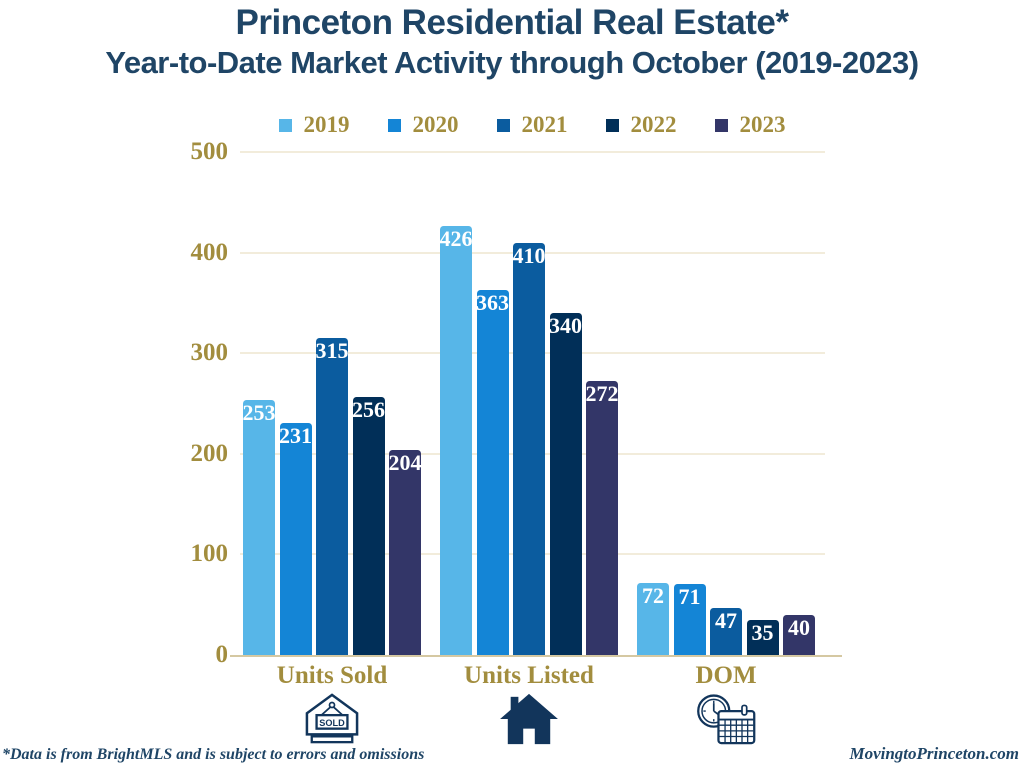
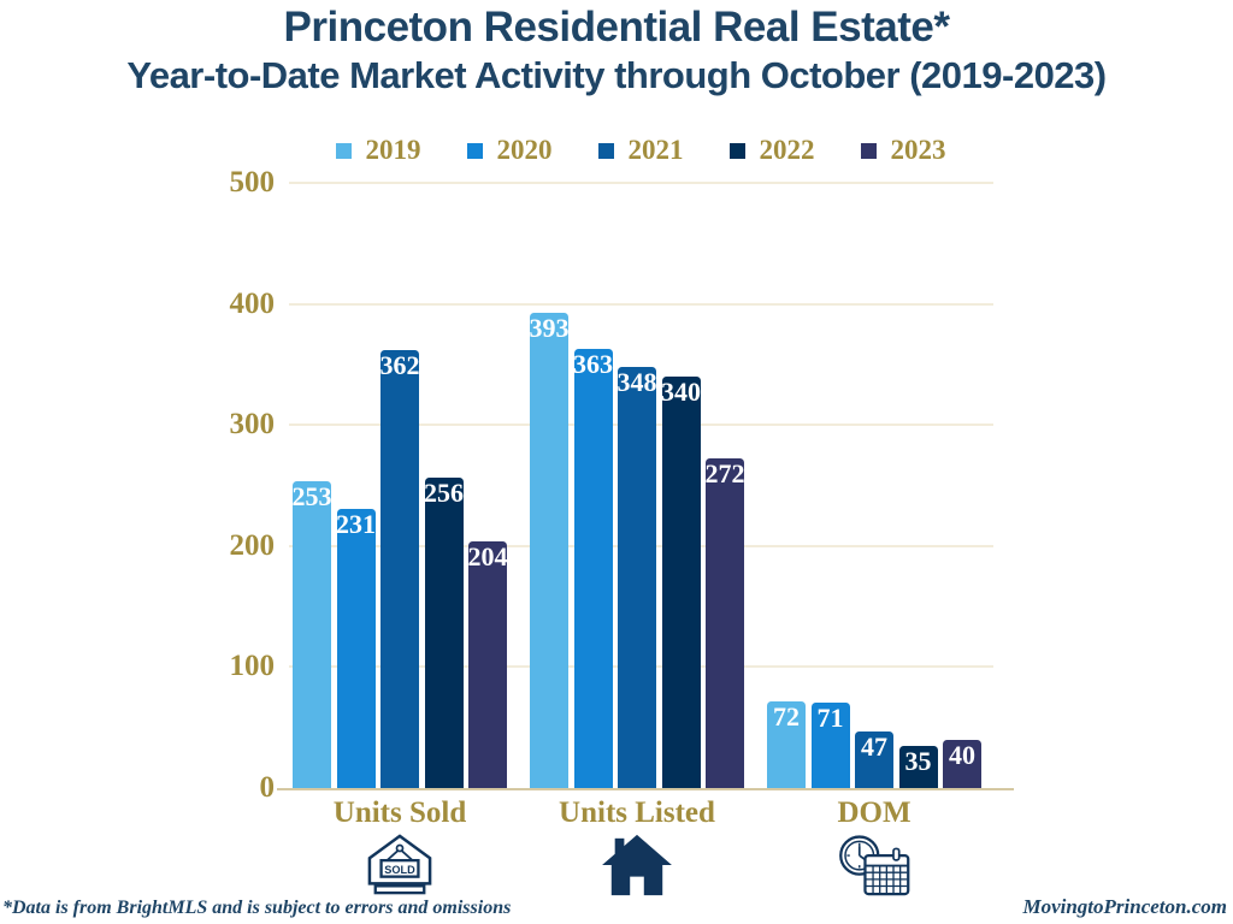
2021/Units Sold: 315 -> 362
2019/Units Listed: 426 -> 393
2021/Units Listed: 410 -> 348
